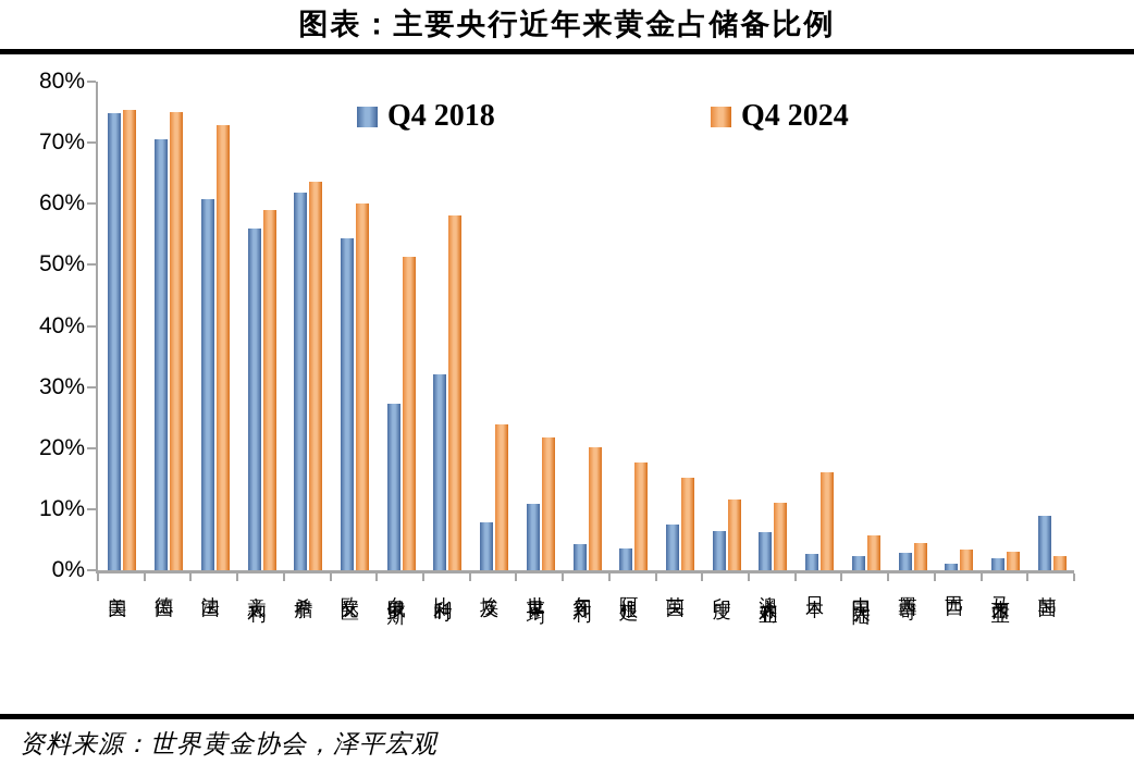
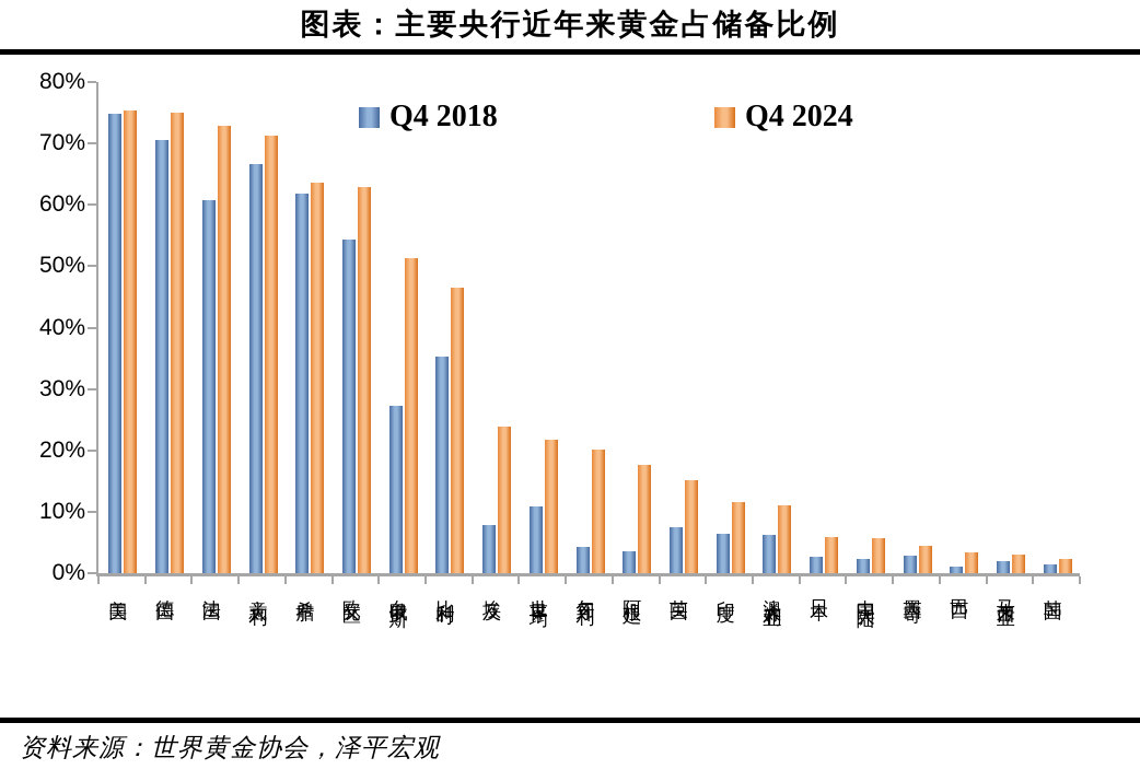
Q4 2018/意大利: 56% -> 67%
Q4 2024/意大利: 59% -> 71%
Q4 2024/欧元区: 60% -> 63%
Q4 2018/比利时: 32% -> 35%
Q4 2024/比利时: 58% -> 46%
Q4 2024/日本: 16% -> 6%
Q4 2018/韩国: 9% -> 1%
